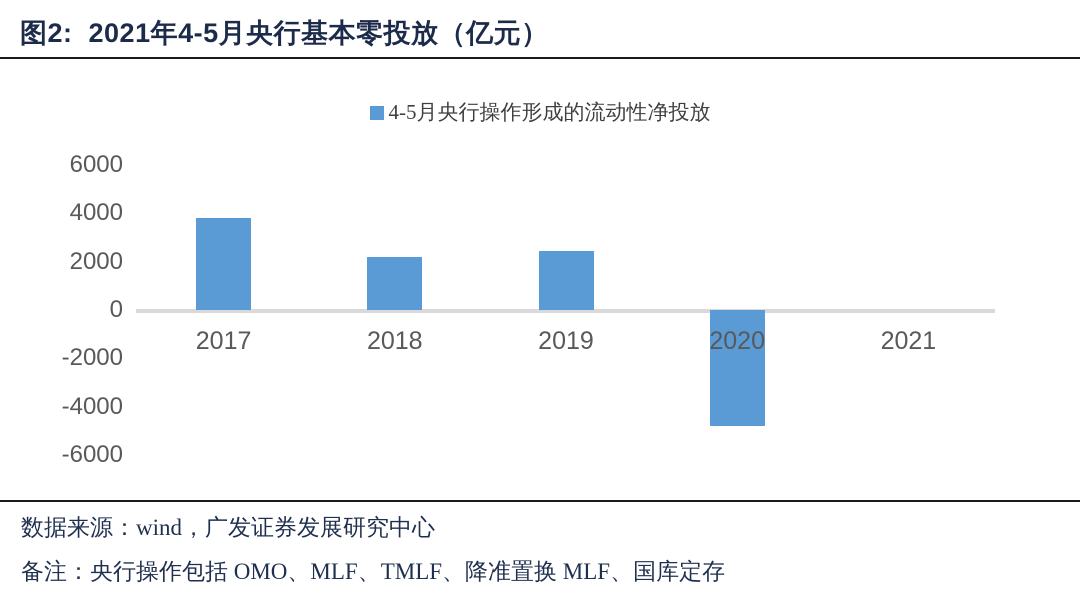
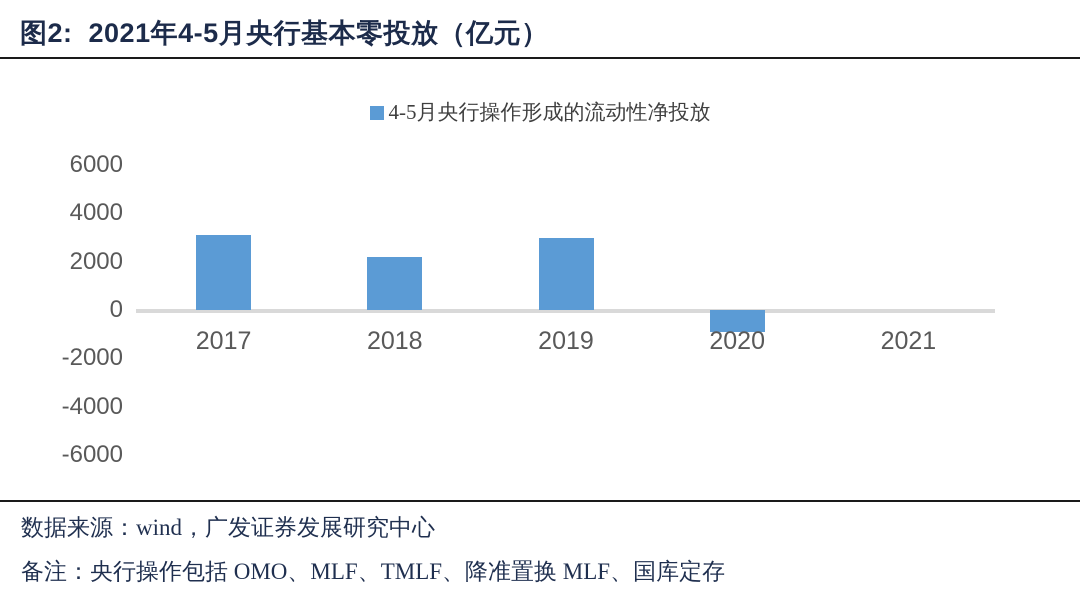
2017: 3800 -> 3100
2019: 2400 -> 3000
2020: -4800 -> -900
